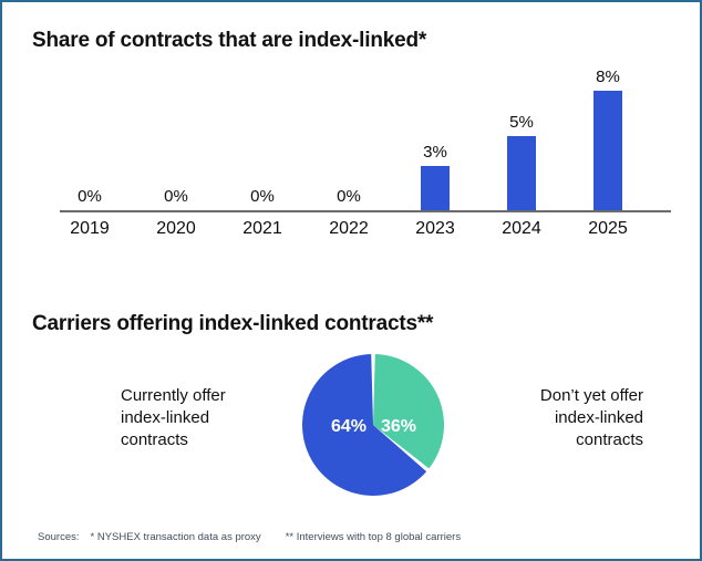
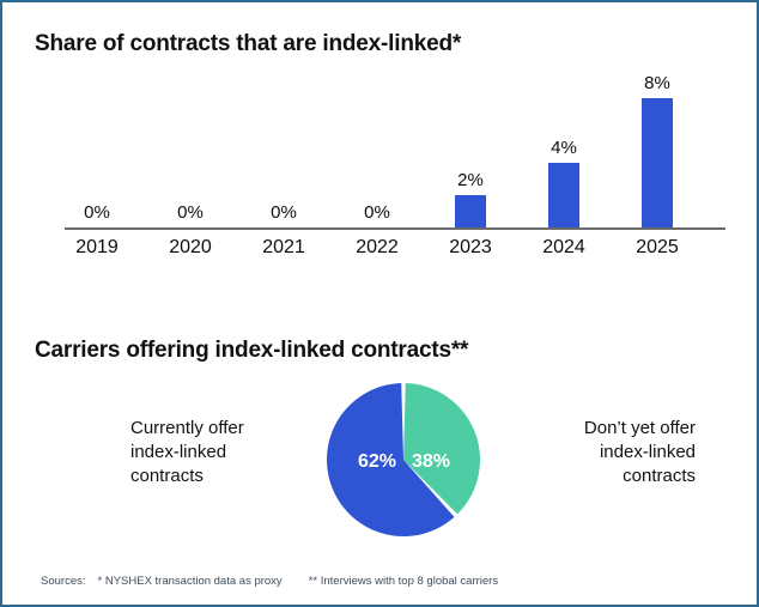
Share of contracts that are index-linked*/2023: 3% -> 2%
Share of contracts that are index-linked*/2024: 5% -> 4%
Carriers offering index-linked contracts**/Currently offer index-linked contracts: 64% -> 62%
Carriers offering index-linked contracts**/Don’t yet offer index-linked contracts: 36% -> 38%
